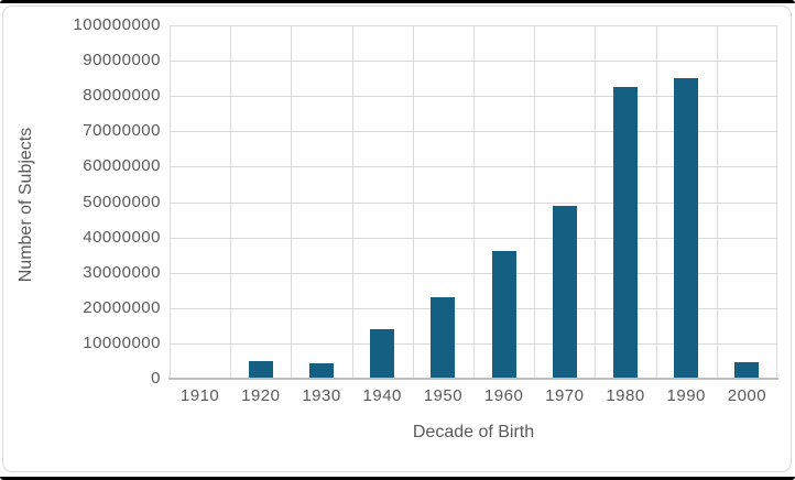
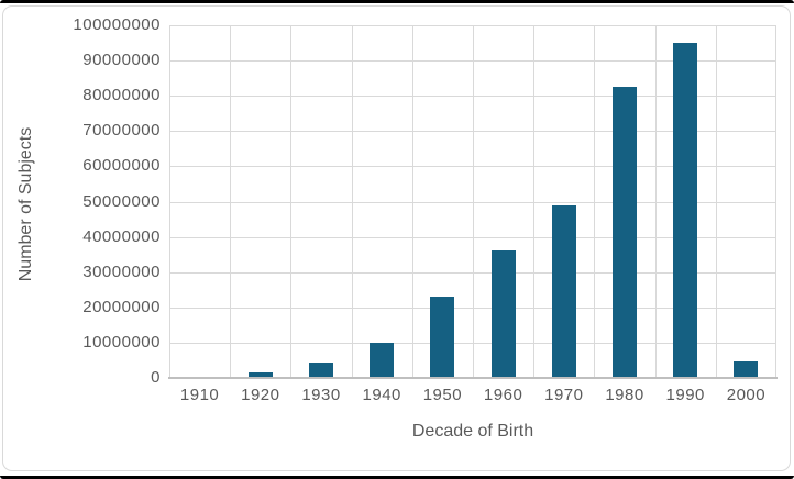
1920: 5000000 -> 2000000
1940: 14000000 -> 10000000
1990: 85000000 -> 95000000
